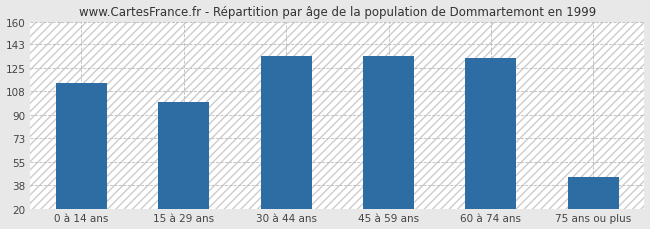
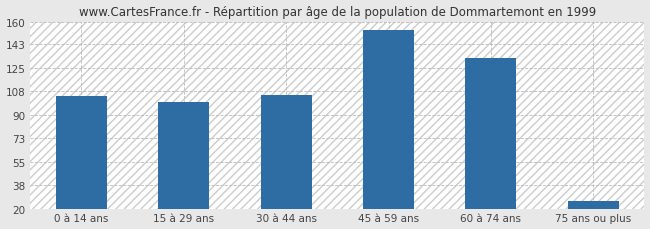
0 à 14 ans: 114 -> 104
30 à 44 ans: 134 -> 105
45 à 59 ans: 134 -> 154
75 ans ou plus: 44 -> 26
